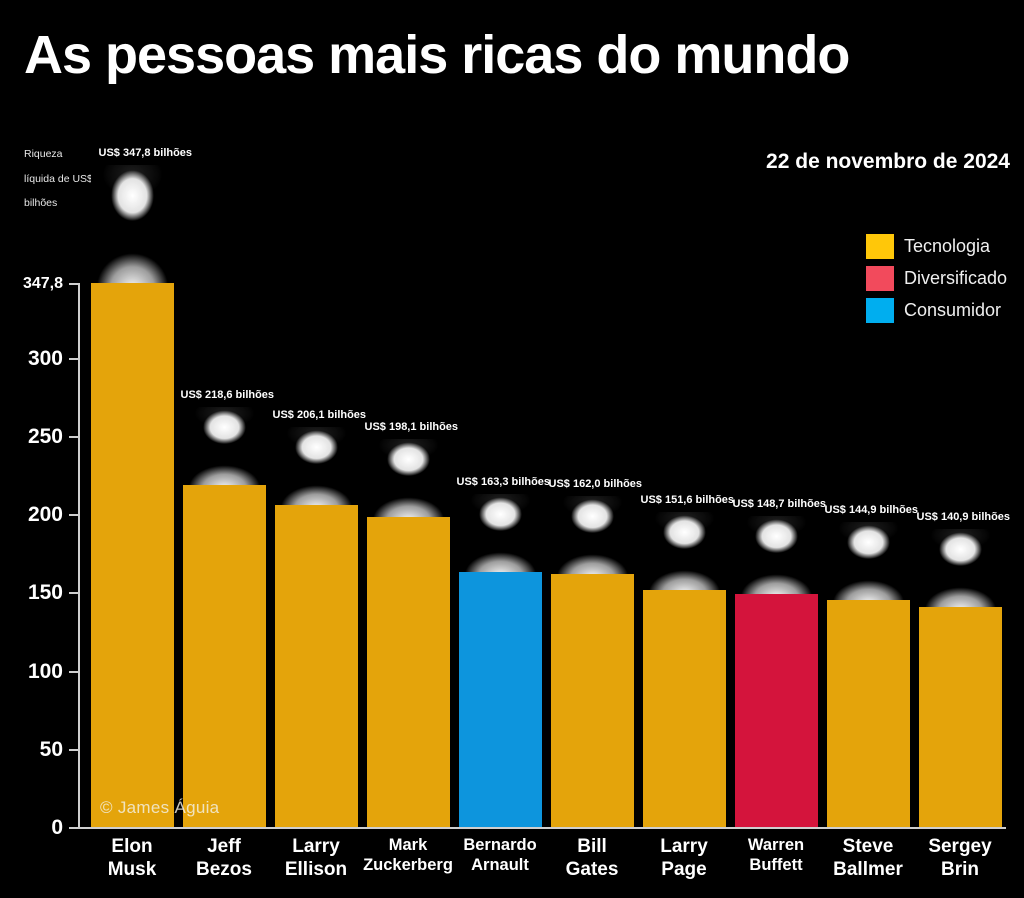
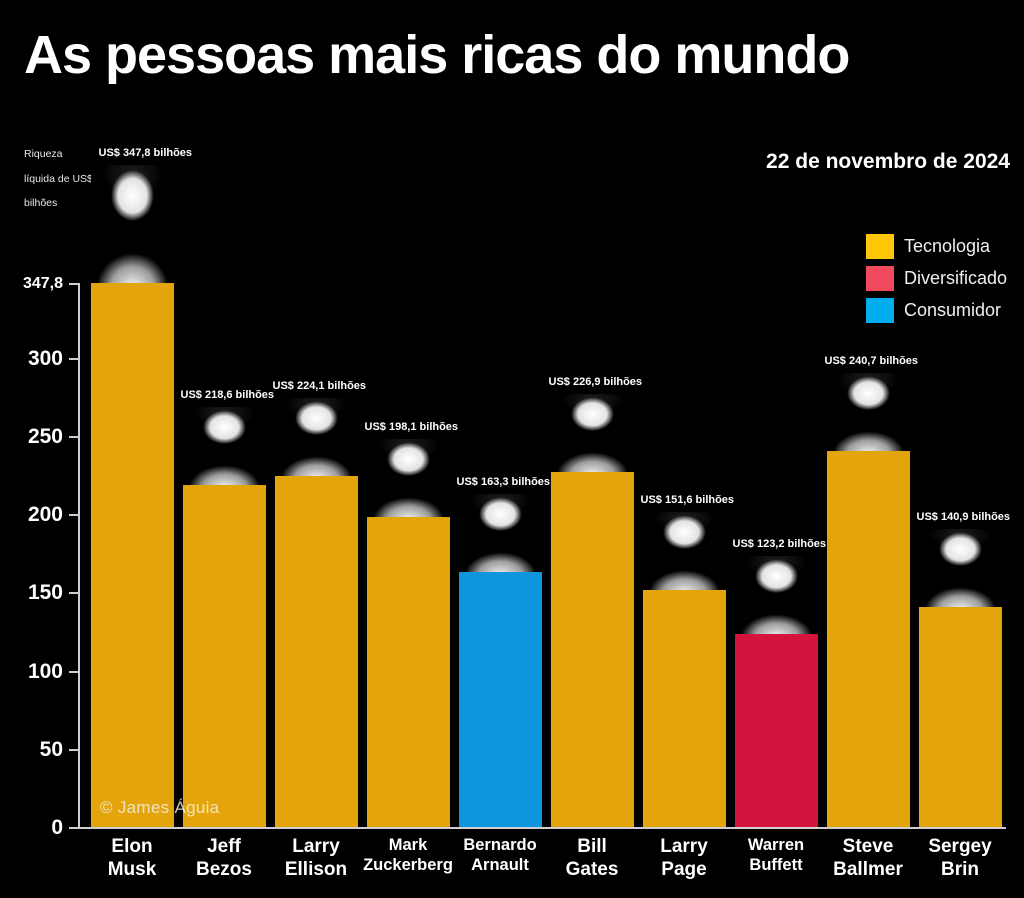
Larry Ellison: 206,1 -> 224,1
Bill Gates: 162,0 -> 226,9
Warren Buffett: 148,7 -> 123,2
Steve Ballmer: 144,9 -> 240,7
